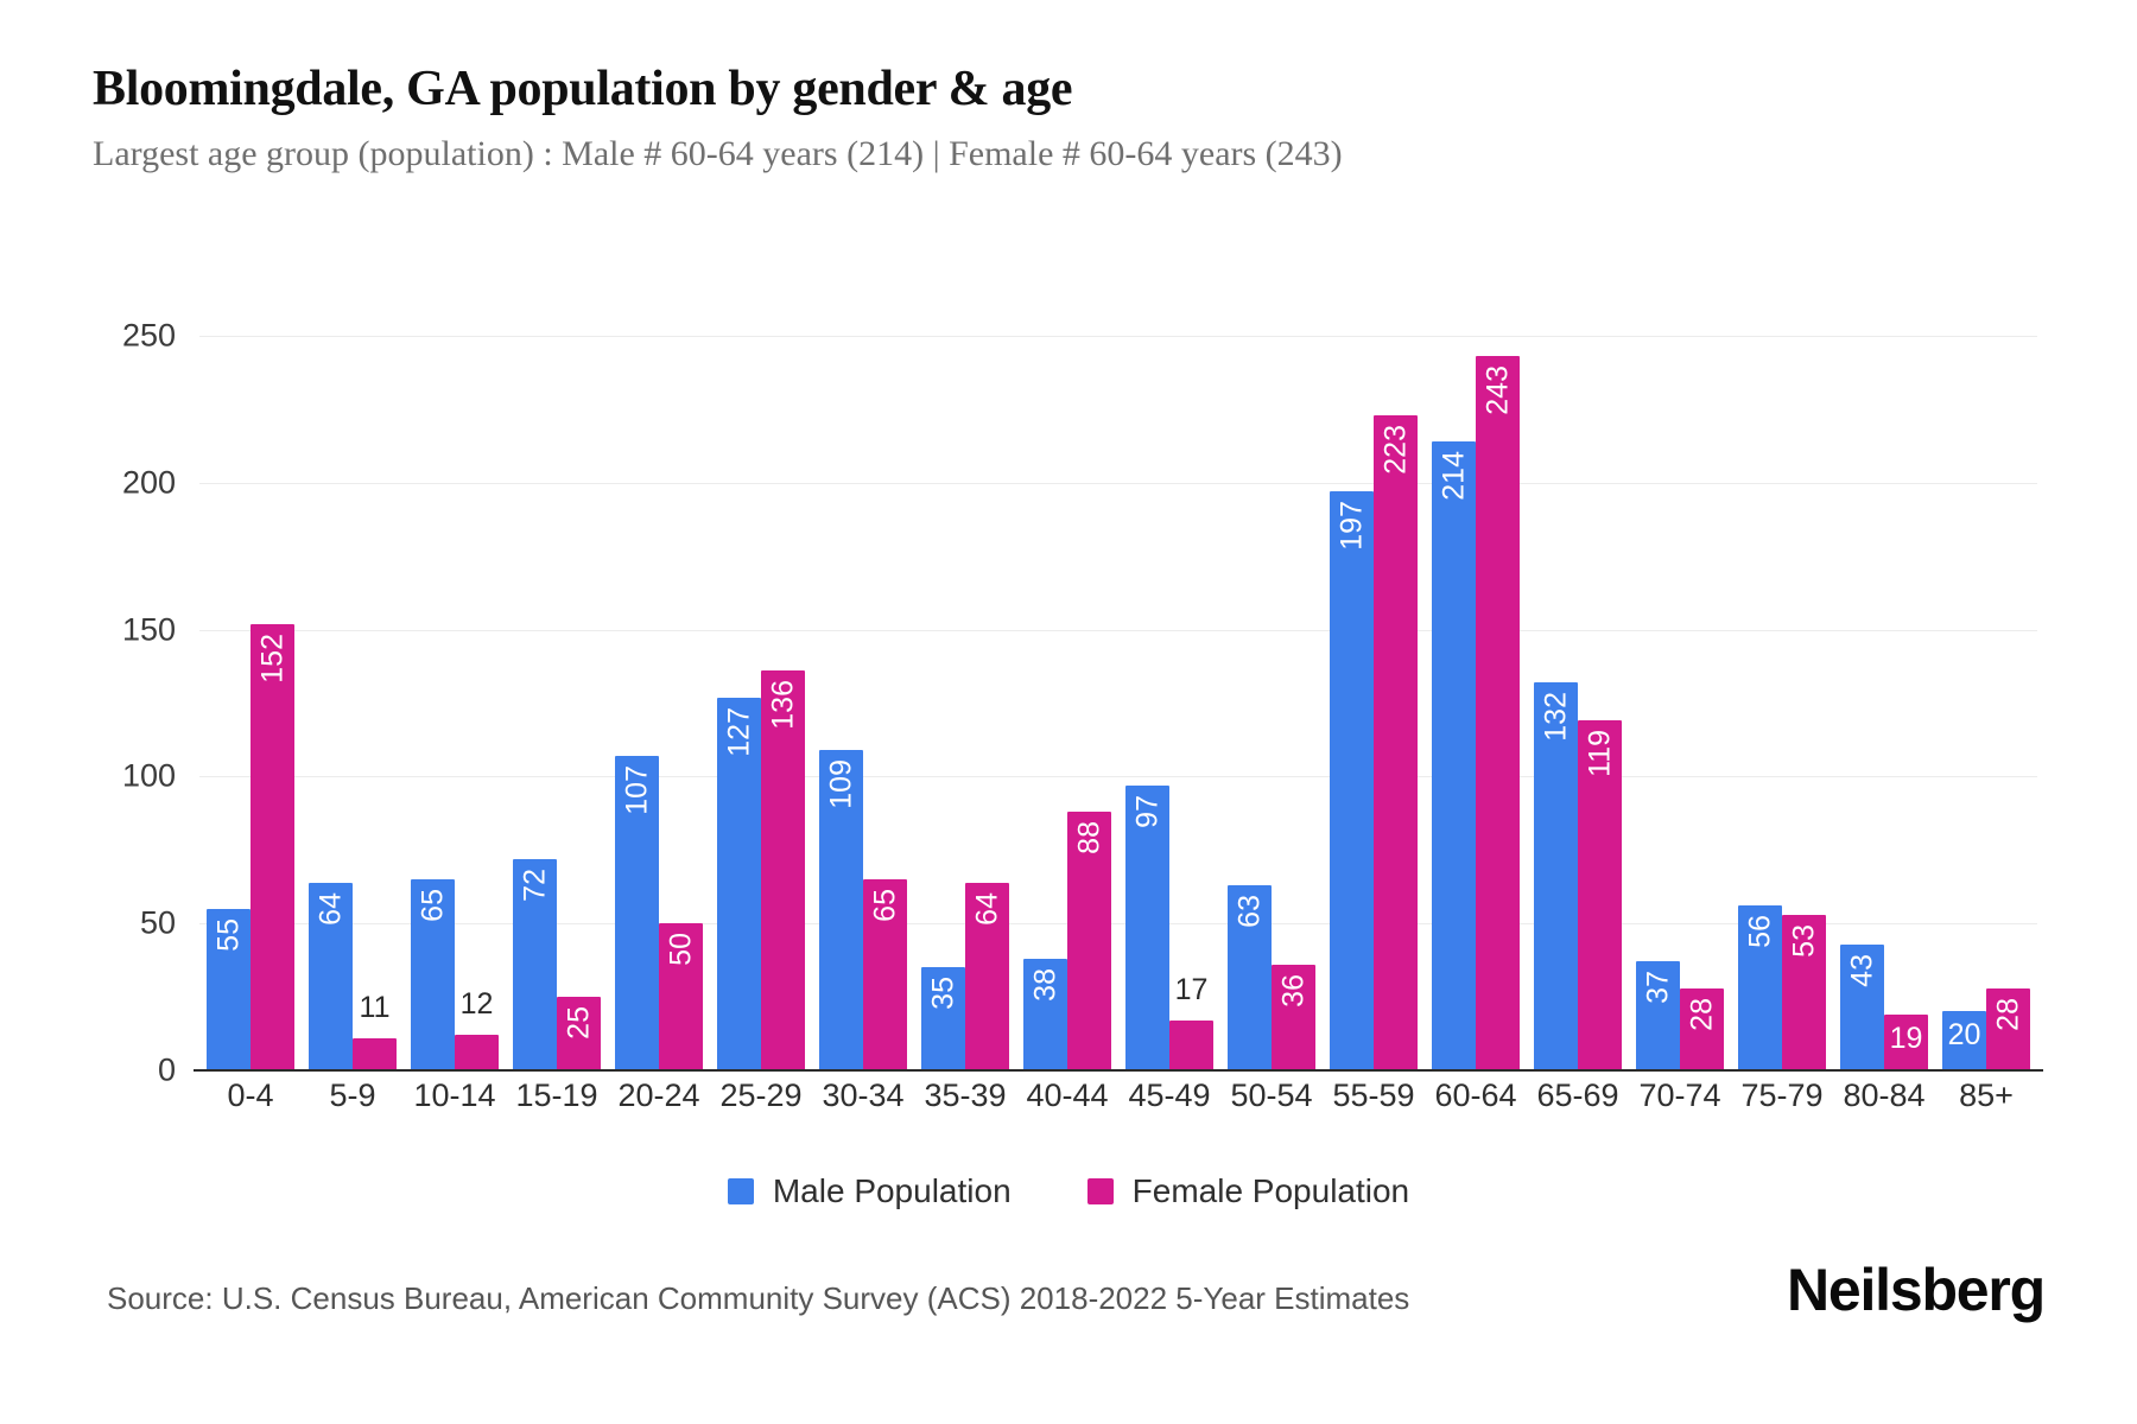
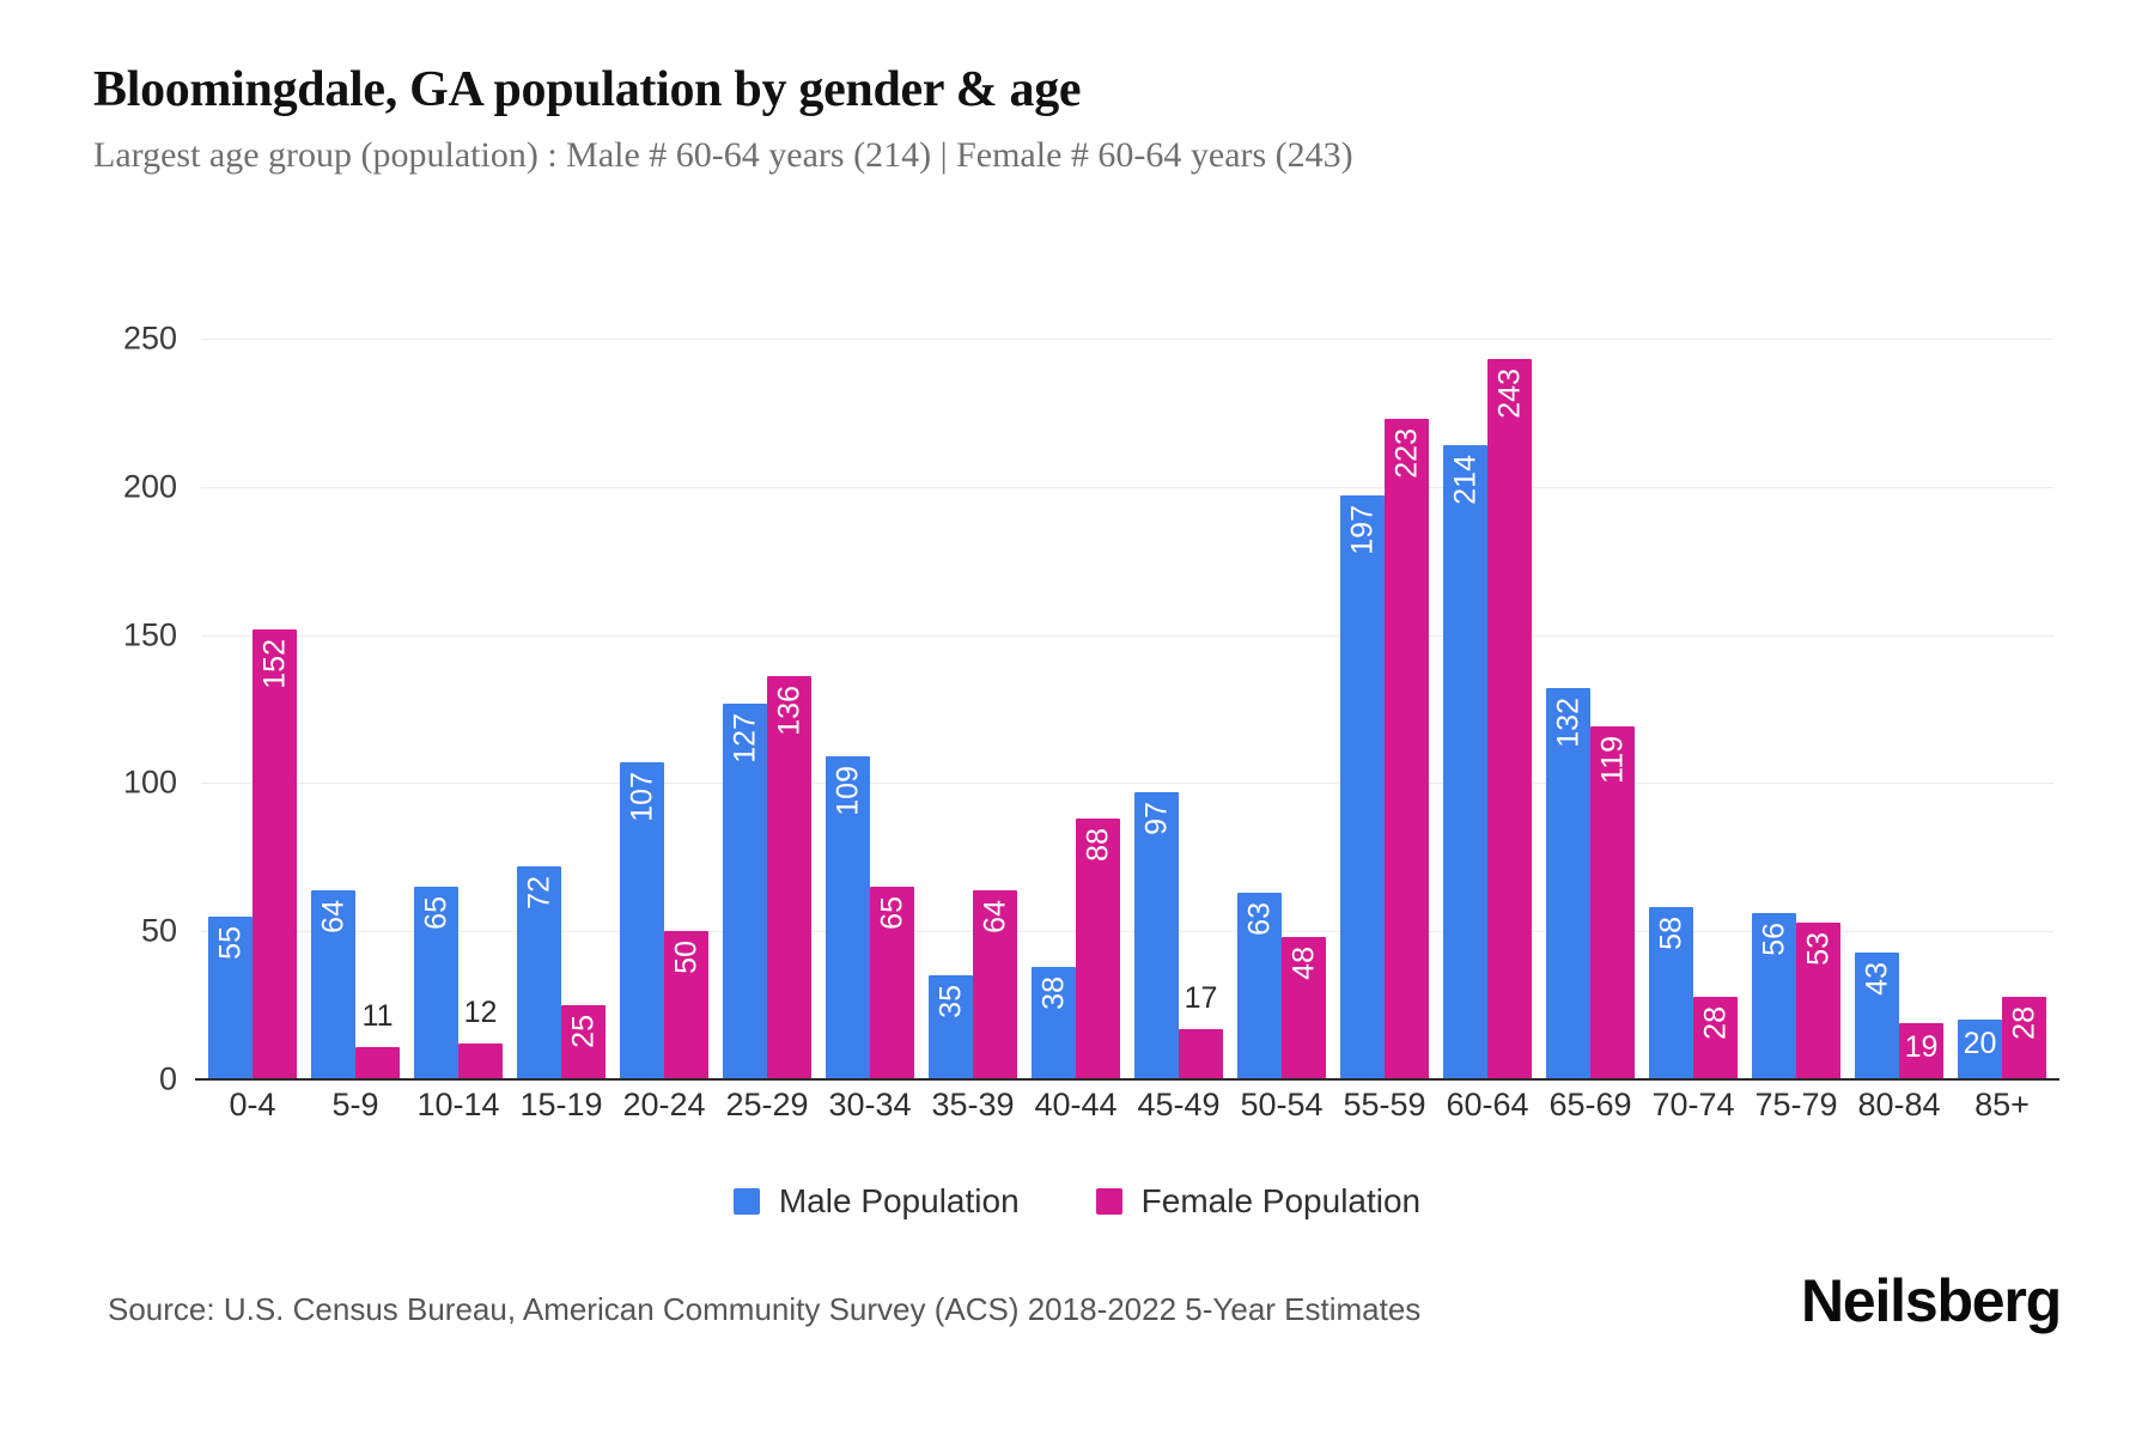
Female Population/50-54: 36 -> 48
Male Population/70-74: 37 -> 58
